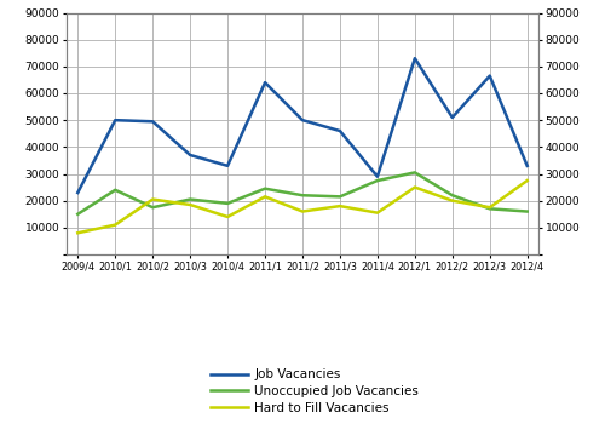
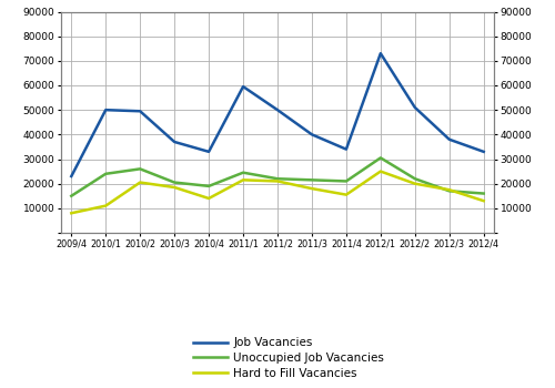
Unoccupied Job Vacancies/2010/2: 17500 -> 26000
Job Vacancies/2011/1: 64000 -> 59500
Hard to Fill Vacancies/2011/2: 16000 -> 21000
Job Vacancies/2011/3: 46000 -> 40000
Job Vacancies/2011/4: 29000 -> 34000
Unoccupied Job Vacancies/2011/4: 27500 -> 21000
Job Vacancies/2012/3: 66500 -> 38000
Hard to Fill Vacancies/2012/4: 27500 -> 13000
